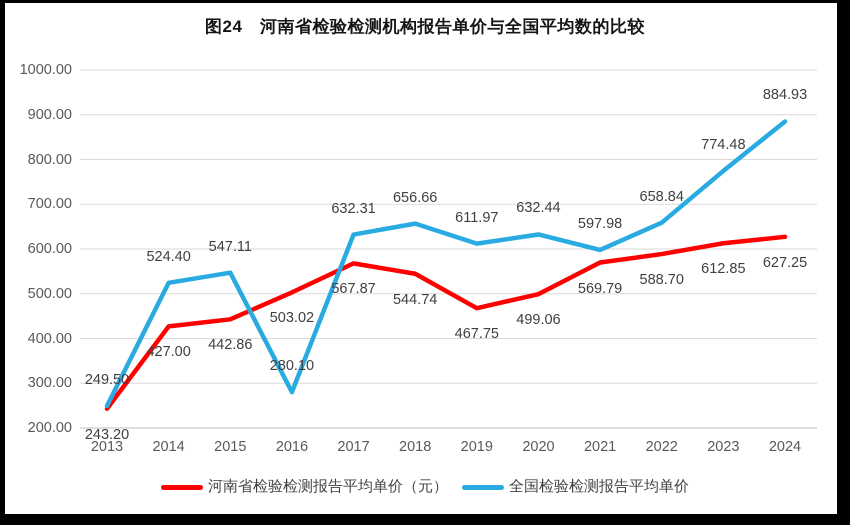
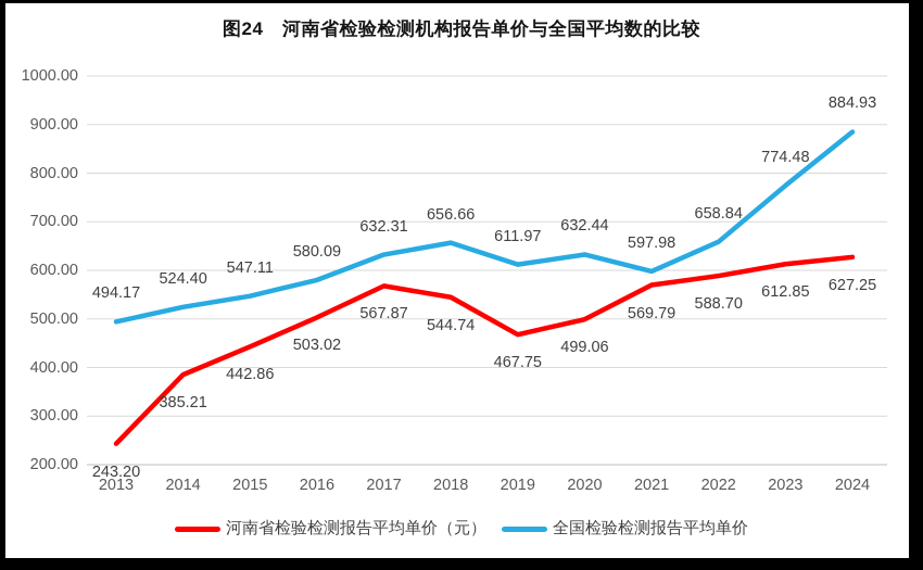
全国检验检测报告平均单价/2013: 249.50 -> 494.17
河南省检验检测报告平均单价（元）/2014: 427.00 -> 385.21
全国检验检测报告平均单价/2016: 280.10 -> 580.09
